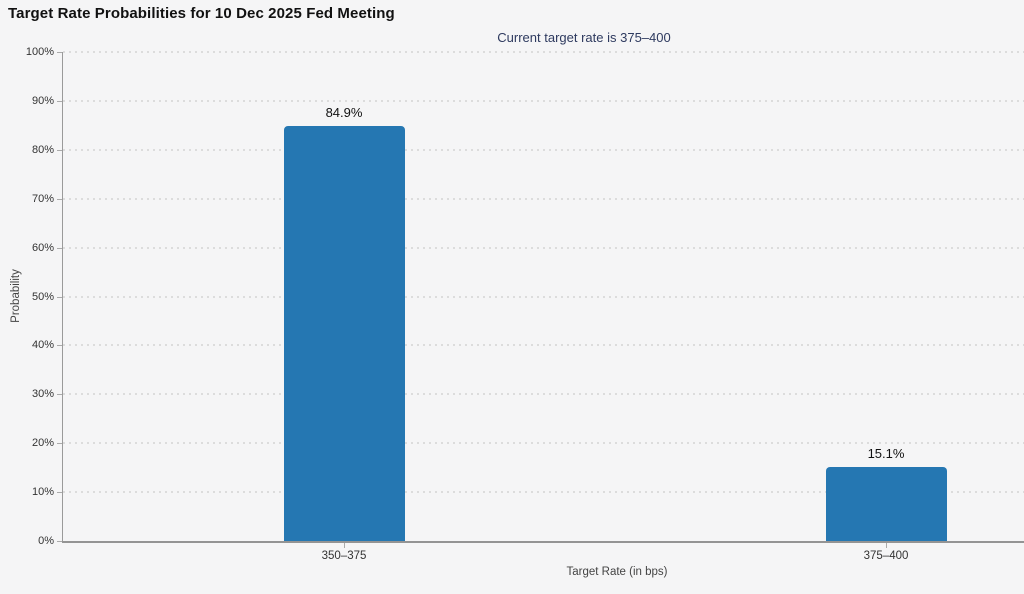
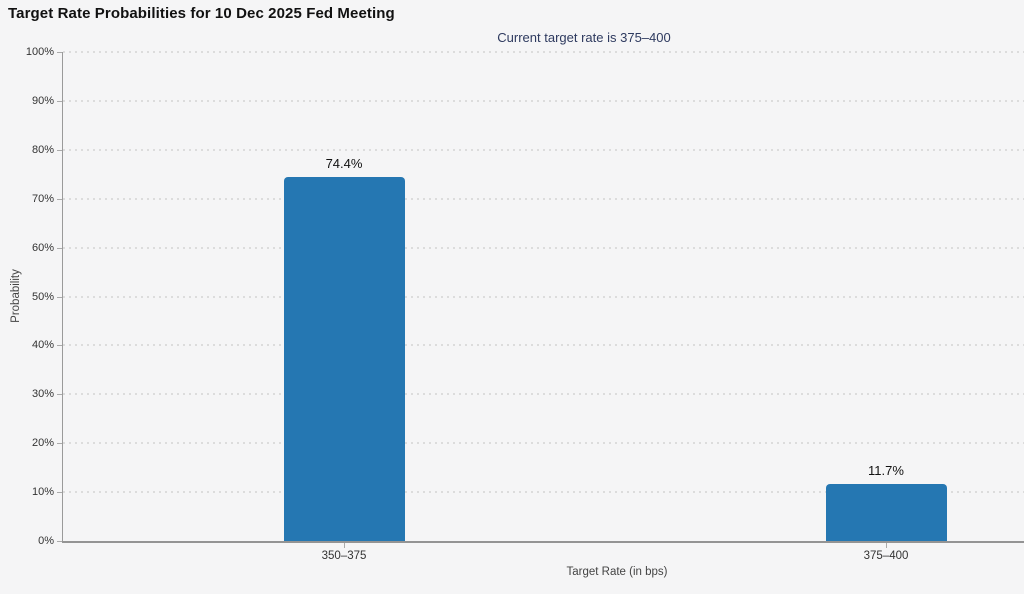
350–375: 84.9% -> 74.4%
375–400: 15.1% -> 11.7%
